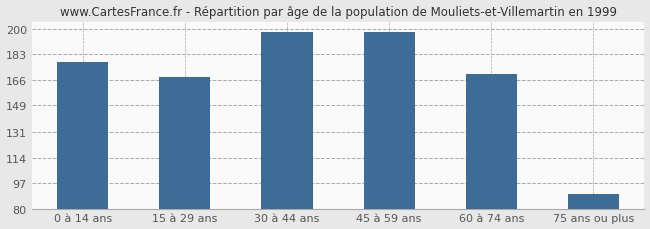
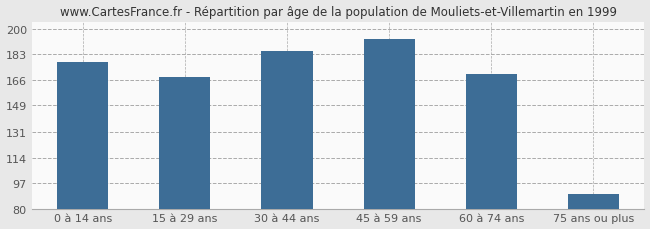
30 à 44 ans: 198 -> 185
45 à 59 ans: 198 -> 193
